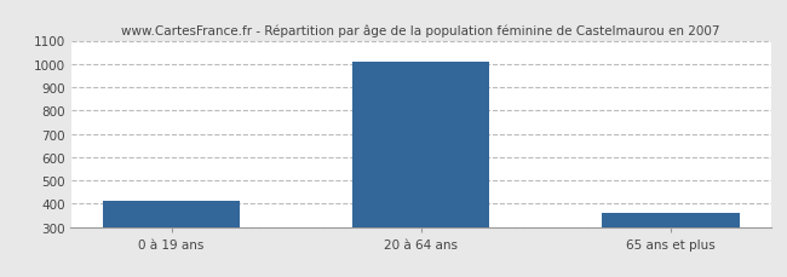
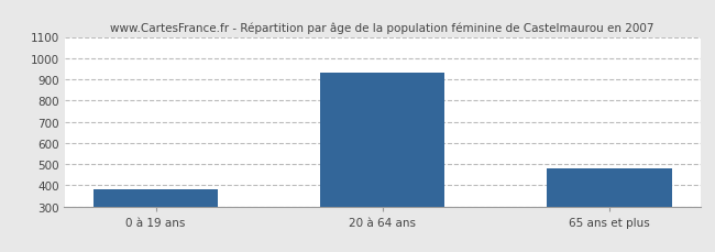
0 à 19 ans: 410 -> 380
20 à 64 ans: 1010 -> 930
65 ans et plus: 360 -> 480
